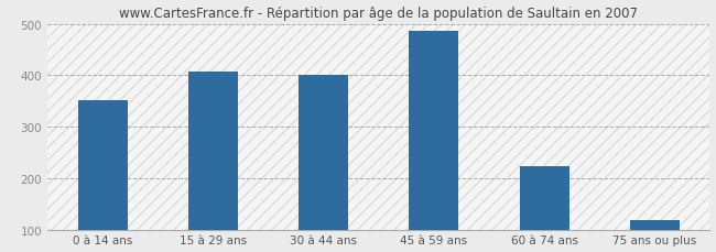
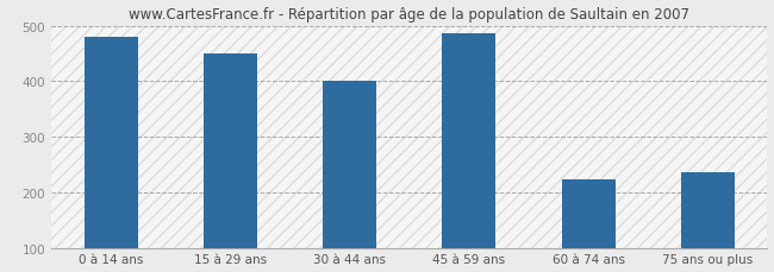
0 à 14 ans: 352 -> 480
15 à 29 ans: 406 -> 450
75 ans ou plus: 118 -> 235
